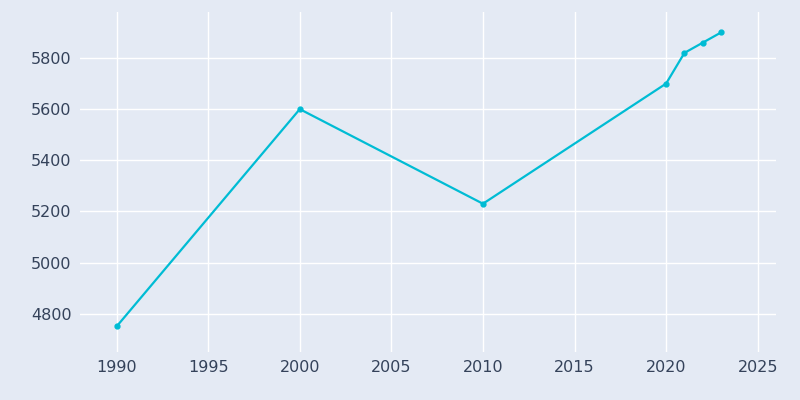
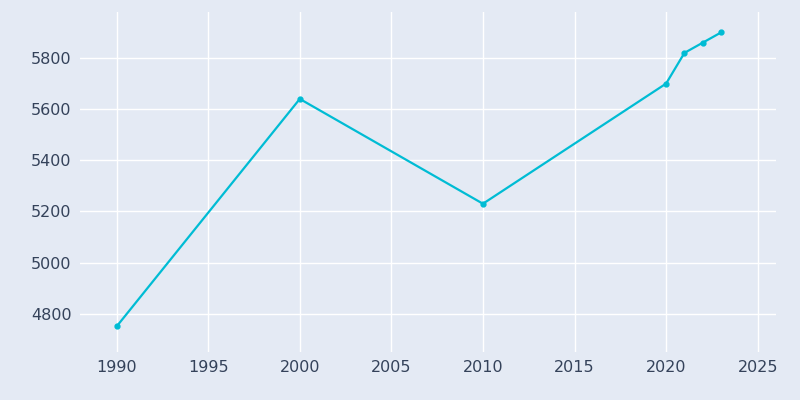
2000: 5600 -> 5640
